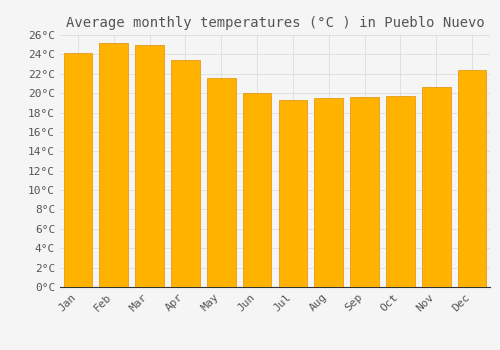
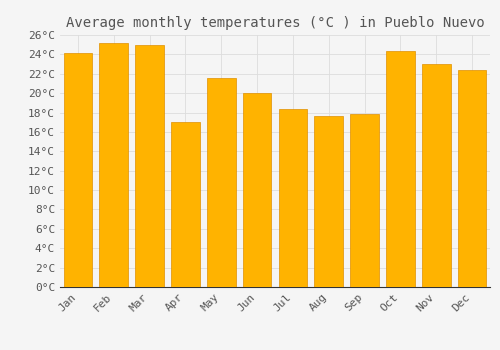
Apr: 23.4°C -> 17.0°C
Jul: 19.3°C -> 18.4°C
Aug: 19.5°C -> 17.6°C
Sep: 19.6°C -> 17.8°C
Oct: 19.7°C -> 24.4°C
Nov: 20.6°C -> 23.0°C
